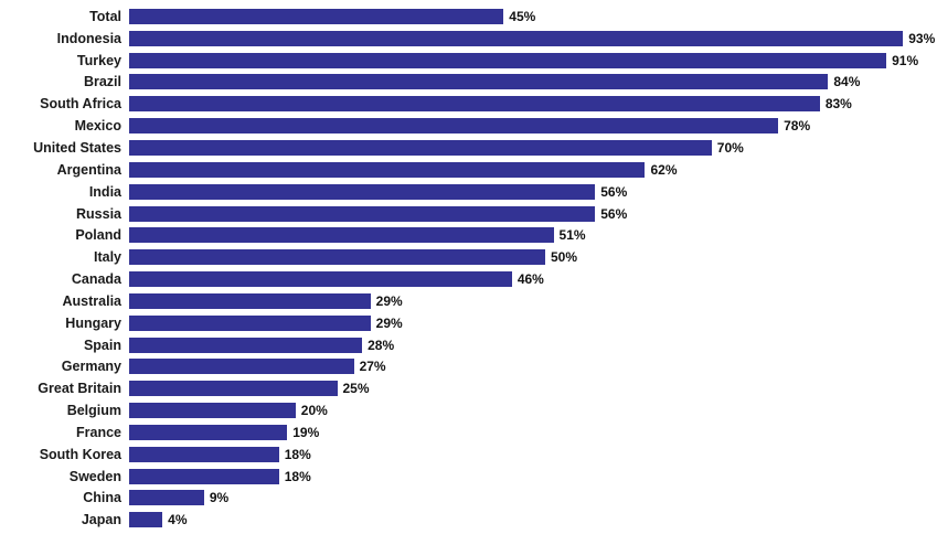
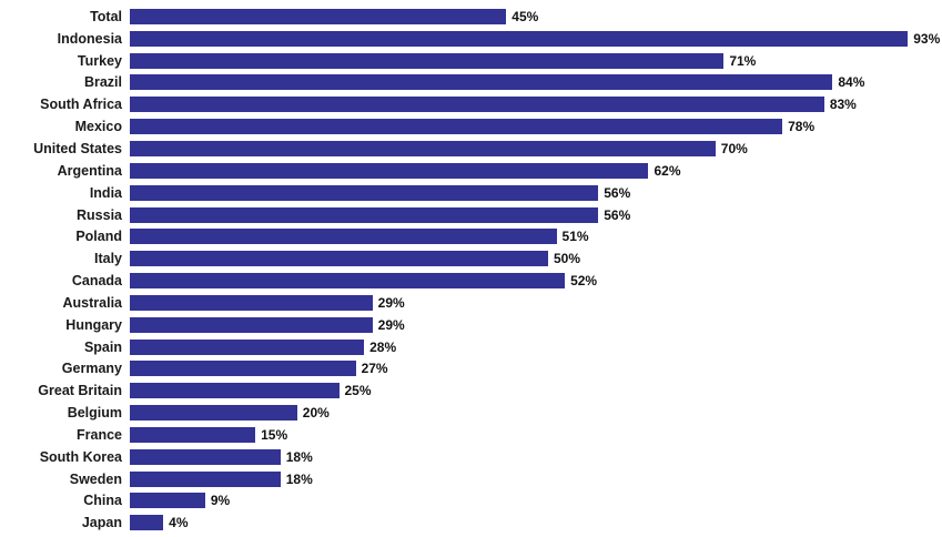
Turkey: 91% -> 71%
Canada: 46% -> 52%
France: 19% -> 15%
